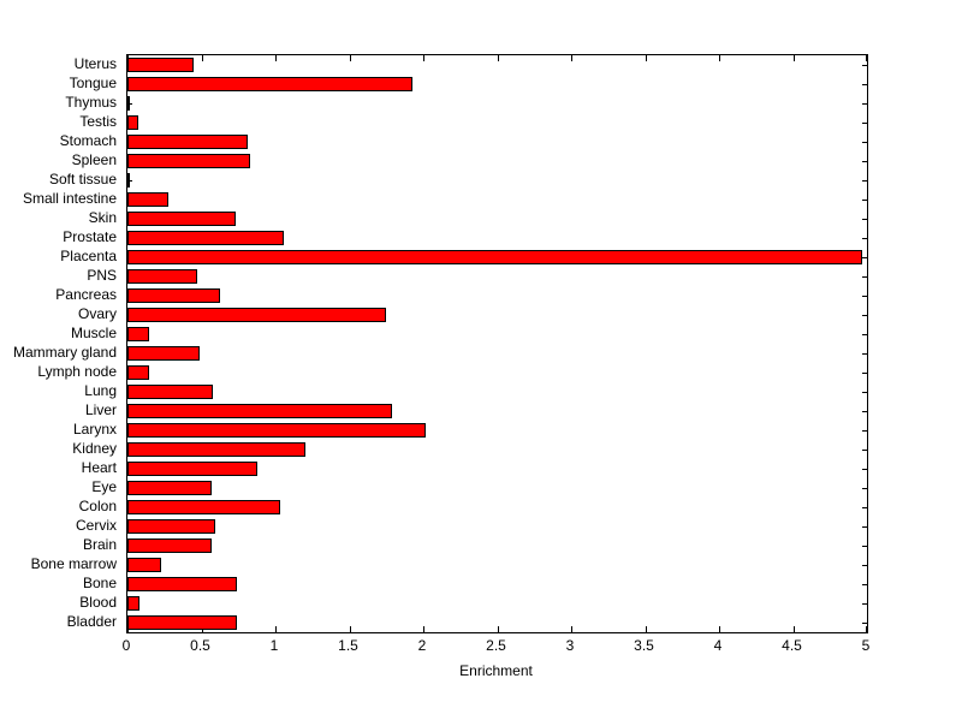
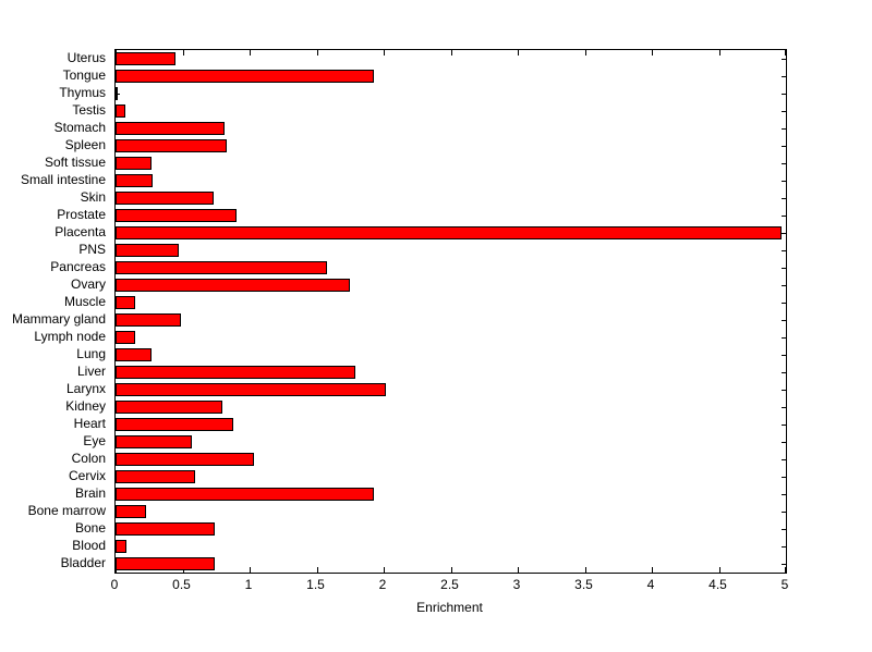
Soft tissue: 0.02 -> 0.27
Prostate: 1.06 -> 0.90
Pancreas: 0.63 -> 1.58
Lung: 0.58 -> 0.27
Kidney: 1.20 -> 0.80
Brain: 0.57 -> 1.93
